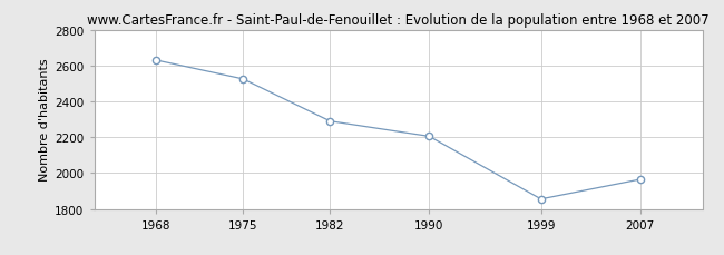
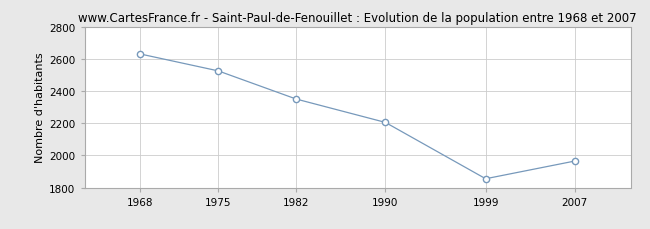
1982: 2290 -> 2350
